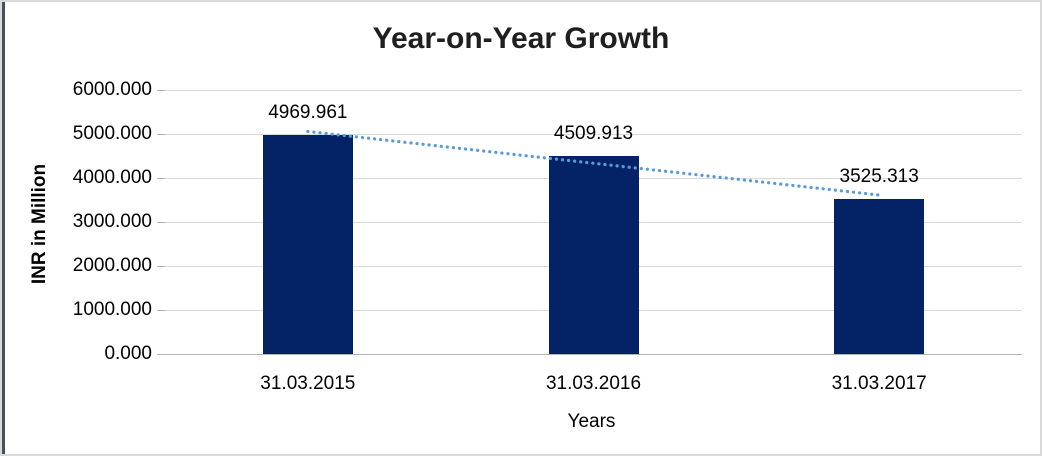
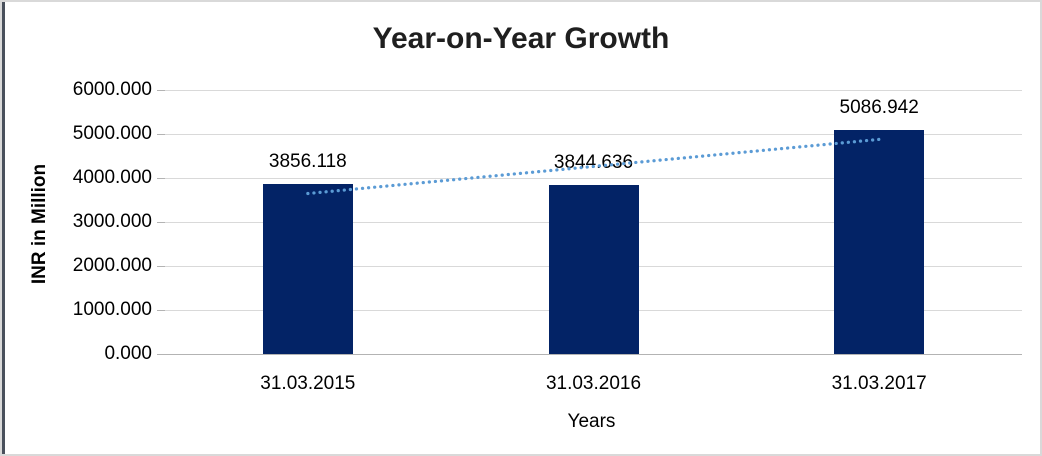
31.03.2015: 4969.961 -> 3856.118
31.03.2016: 4509.913 -> 3844.636
31.03.2017: 3525.313 -> 5086.942
